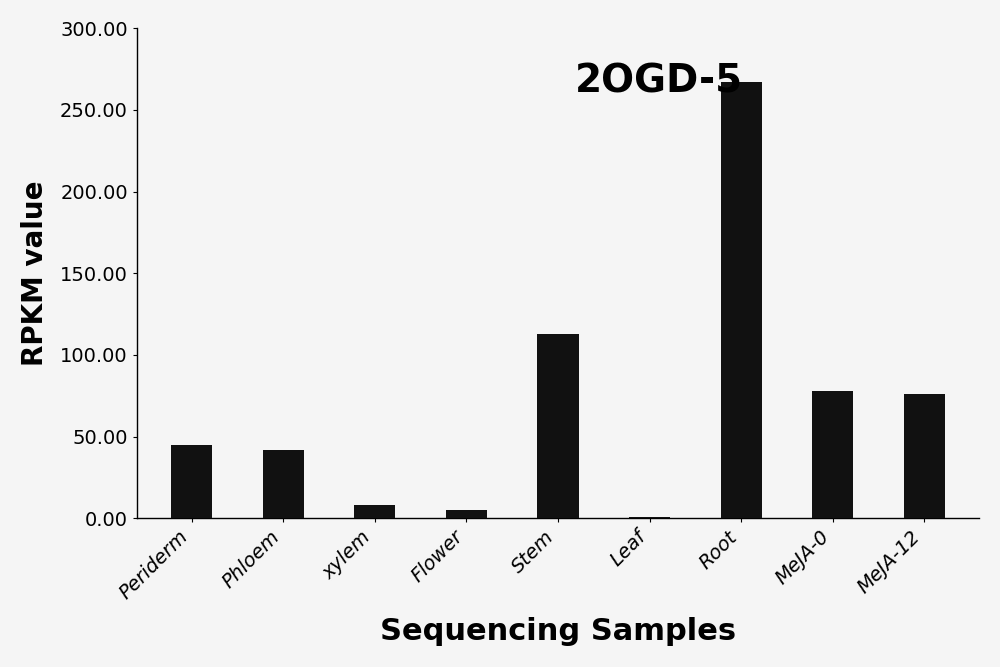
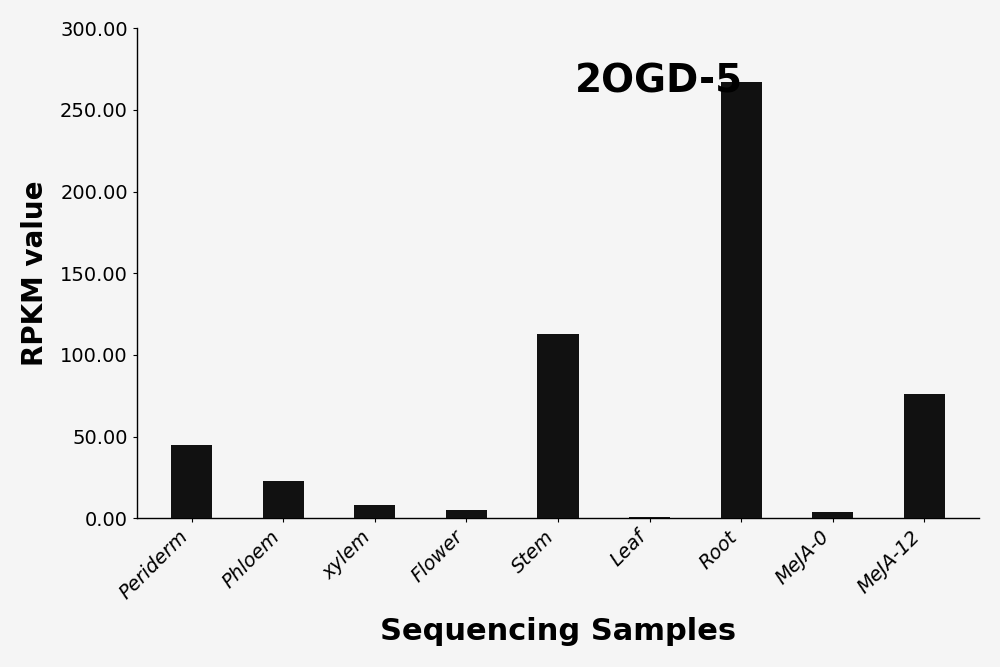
Phloem: 42 -> 23
MeJA-0: 78 -> 4
